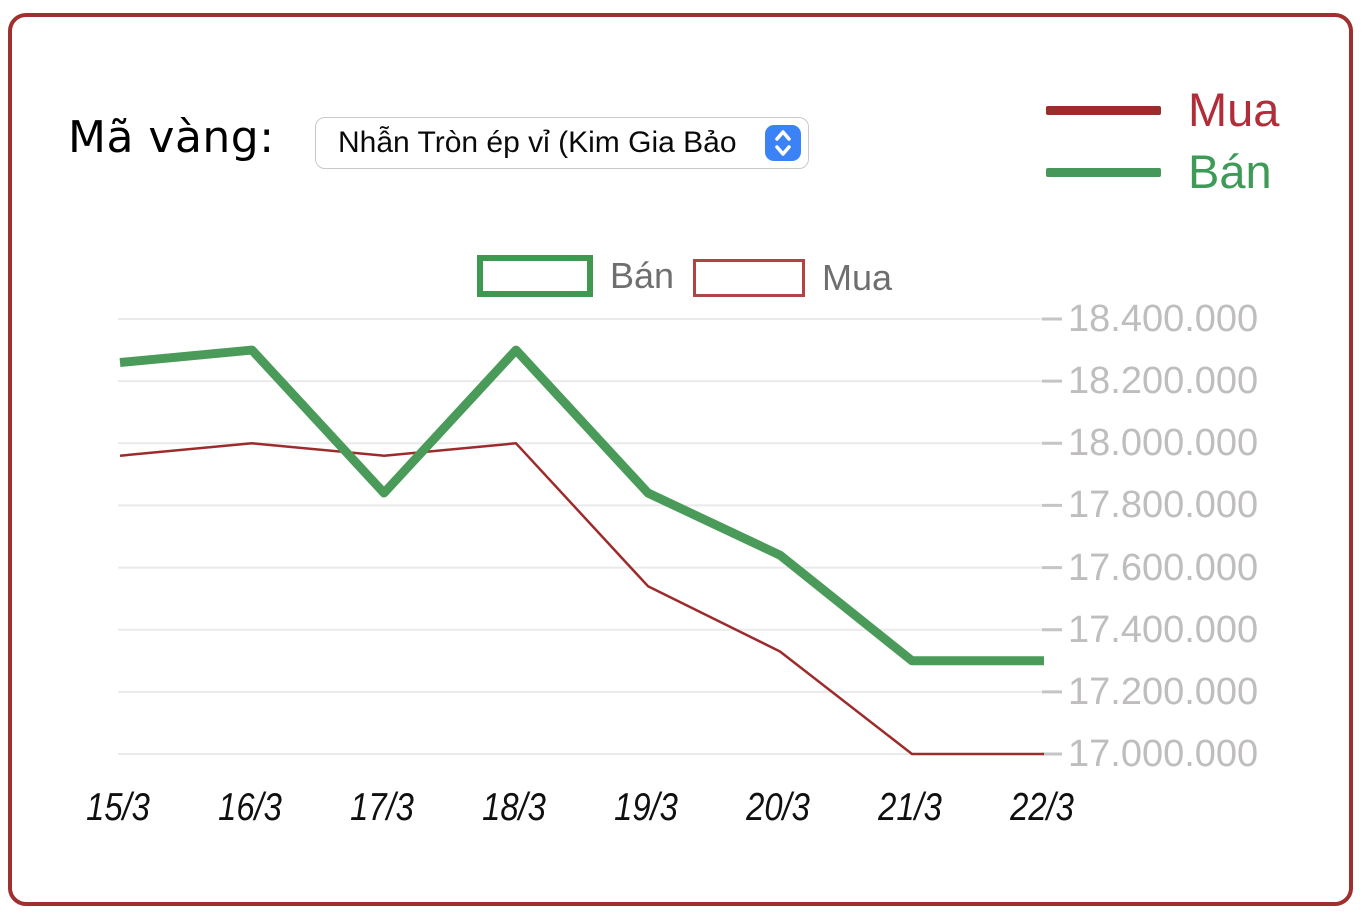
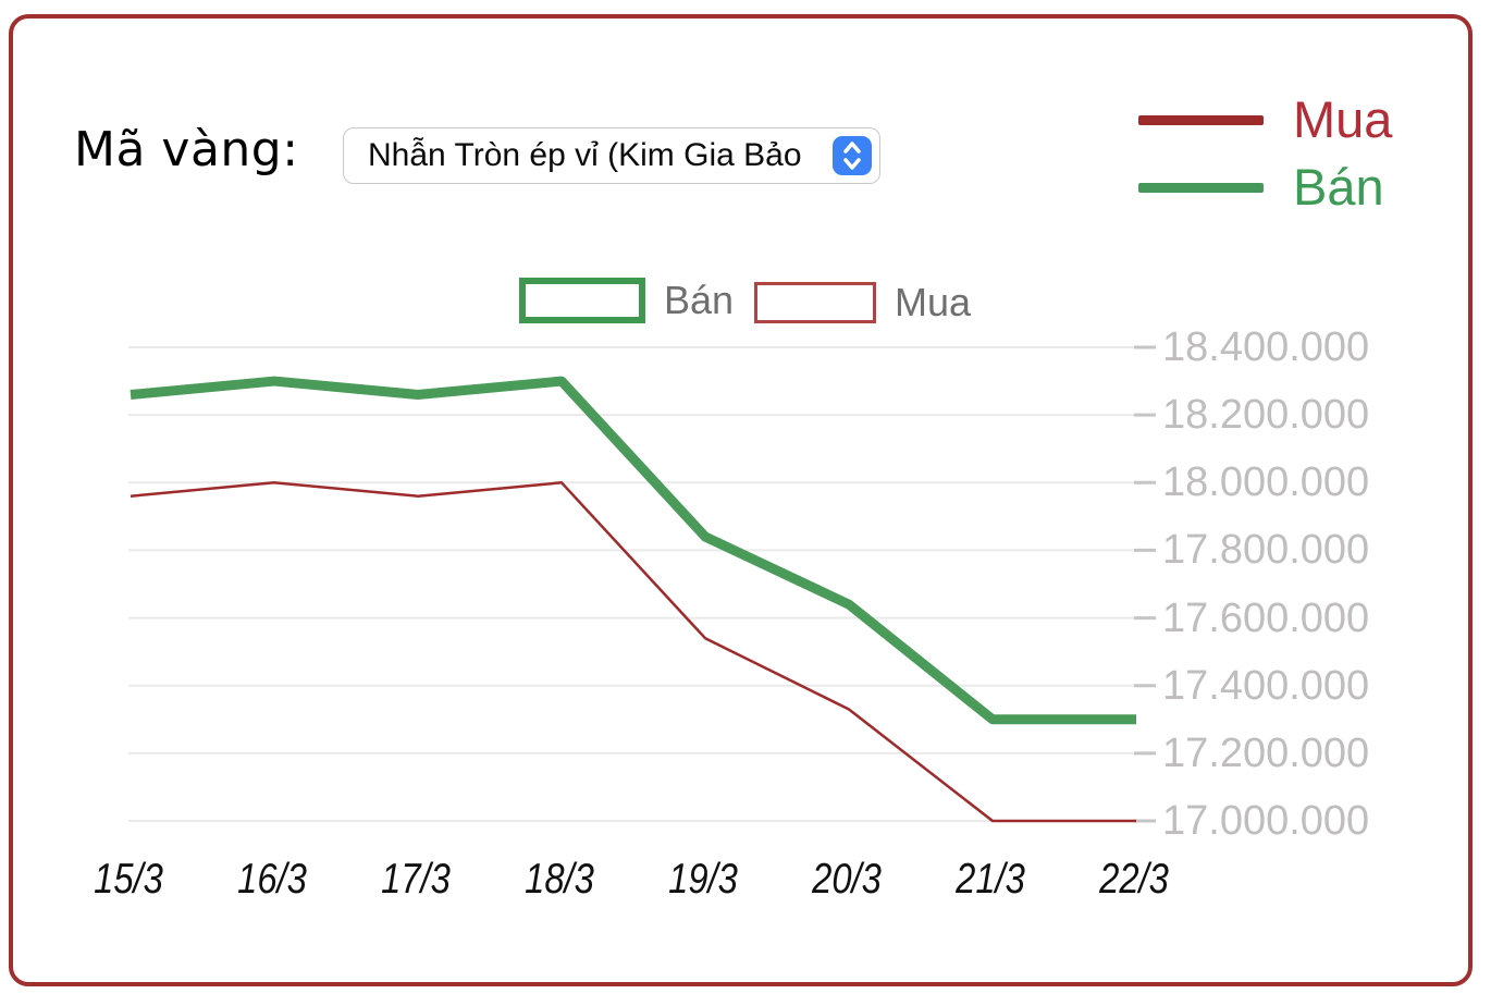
Bán/17/3: 17840000 -> 18260000
